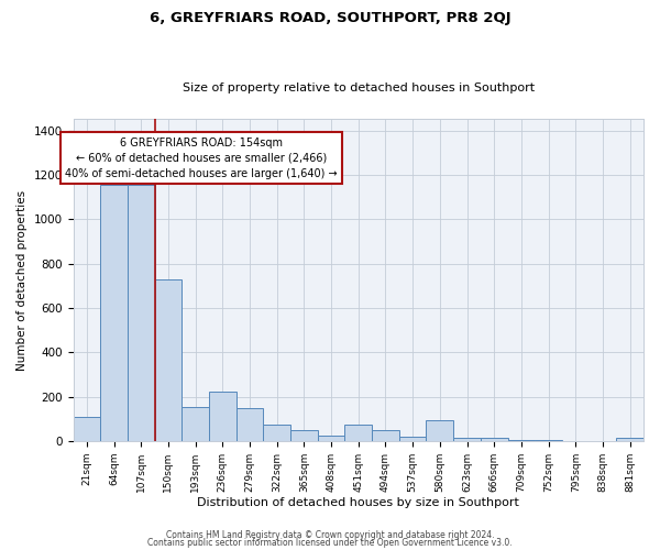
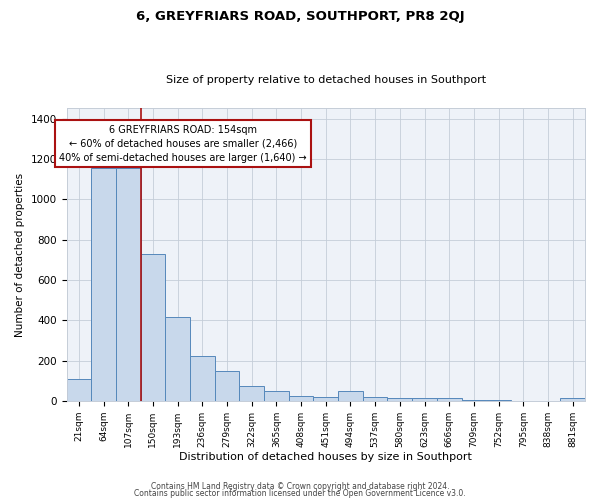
193sqm: 155 -> 415
451sqm: 75 -> 18
580sqm: 95 -> 15
